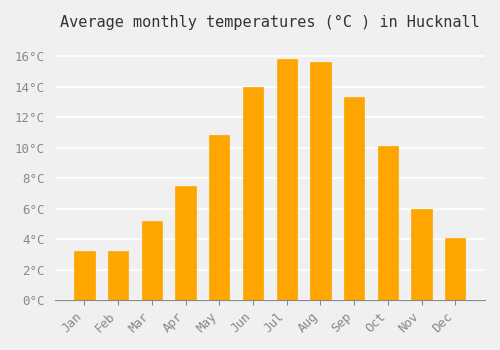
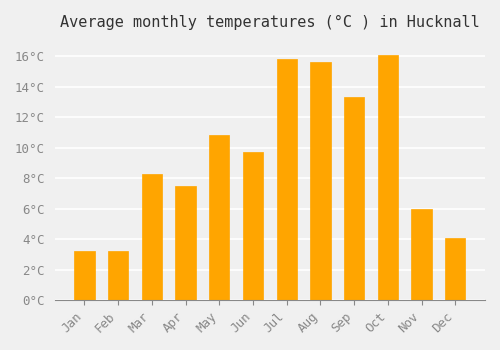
Mar: 5.2°C -> 8.3°C
Jun: 14.0°C -> 9.7°C
Oct: 10.1°C -> 16.1°C
